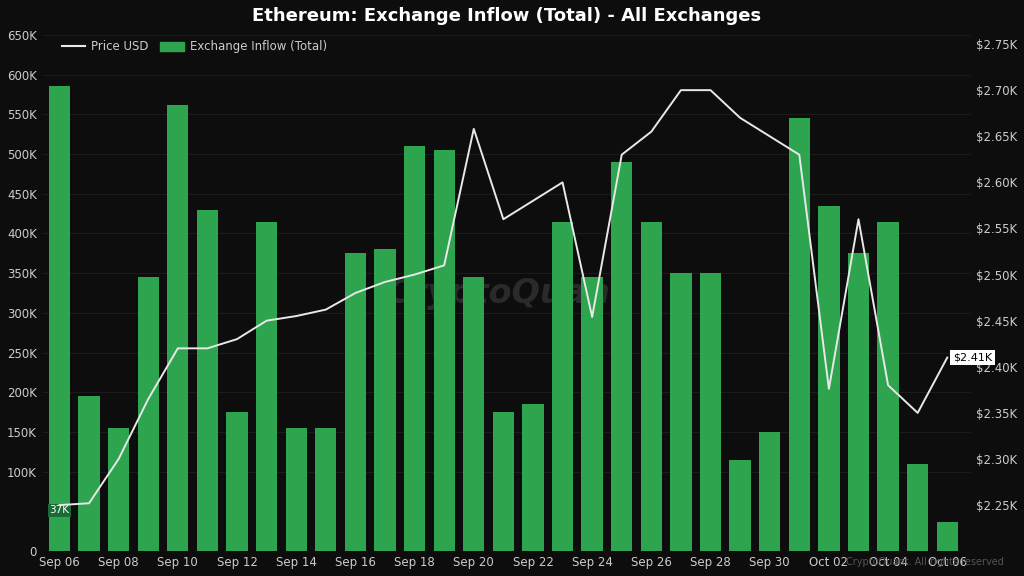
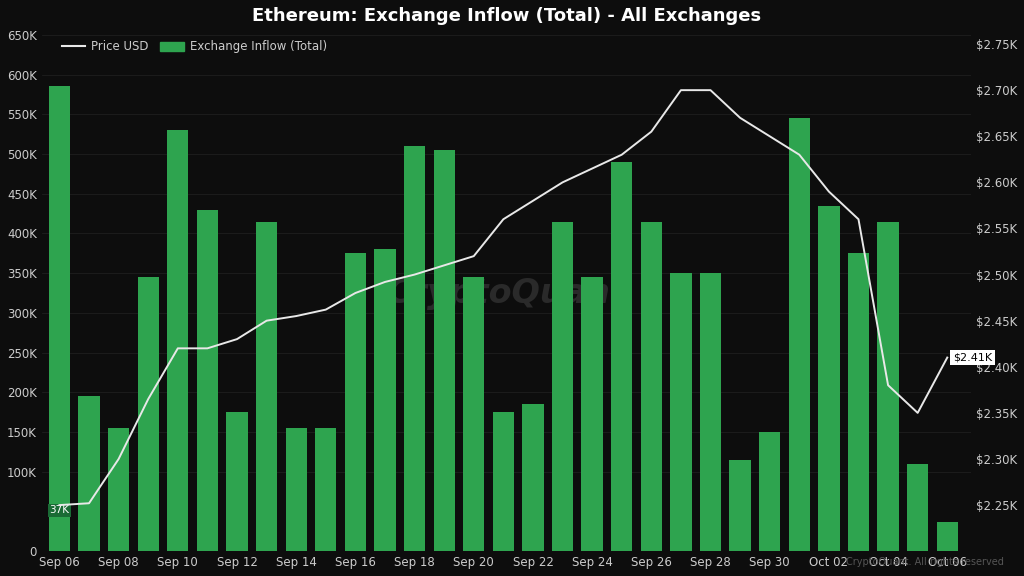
Exchange Inflow (Total)/Sep 10: 562K -> 530K
Price USD/Sep 20: $2.658K -> $2.520K
Price USD/Sep 24: $2.454K -> $2.615K
Price USD/Oct 02: $2.376K -> $2.590K
